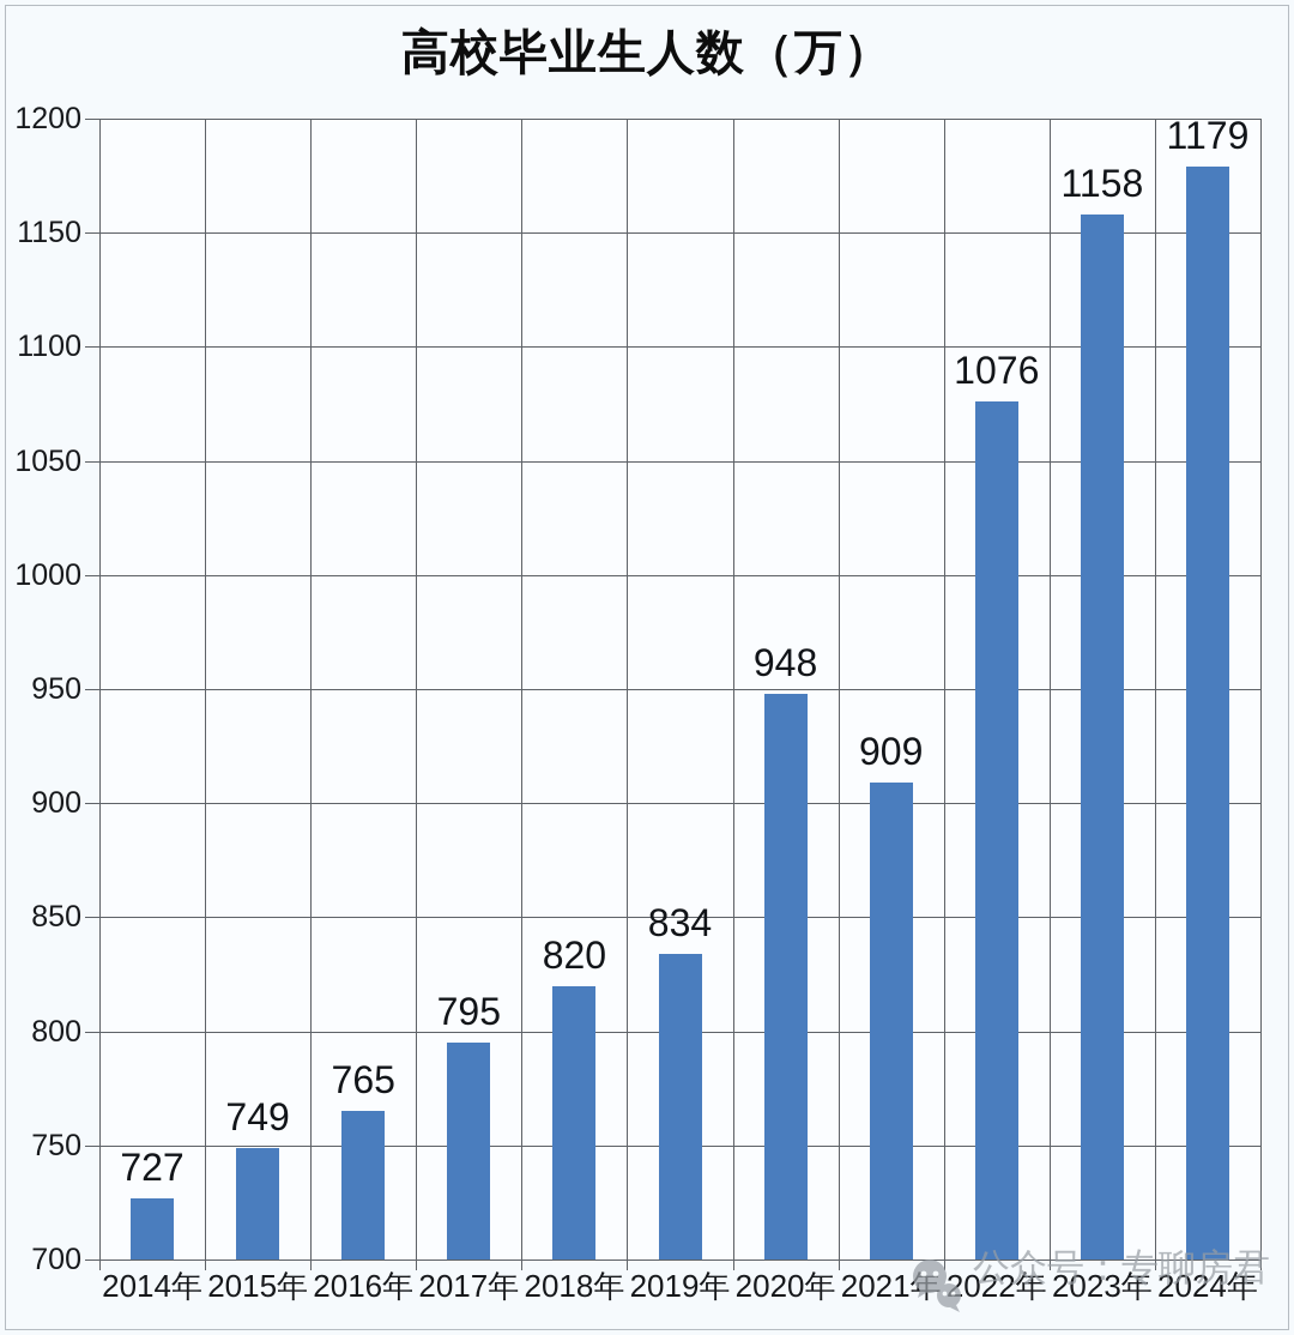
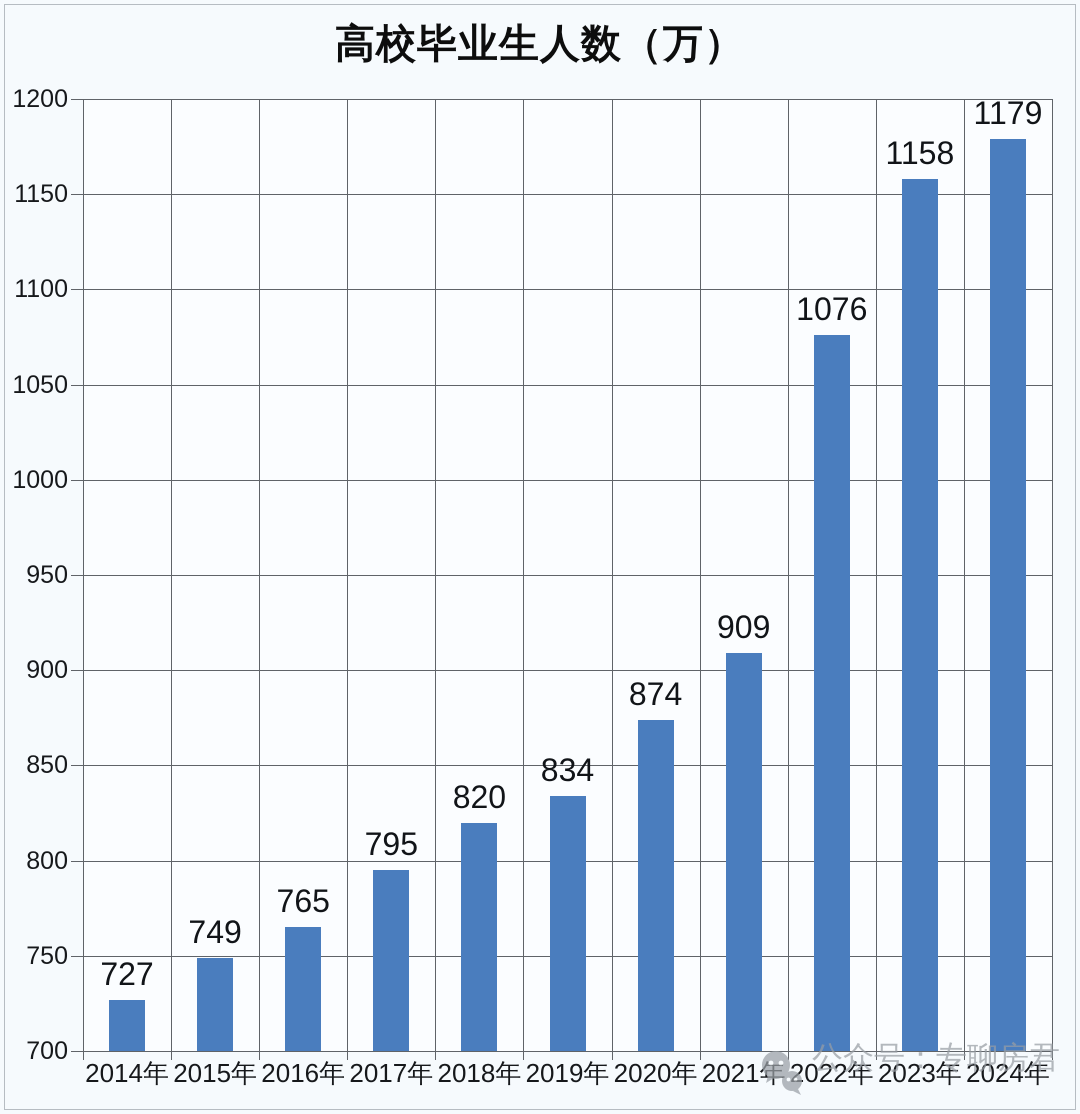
2020年: 948 -> 874
